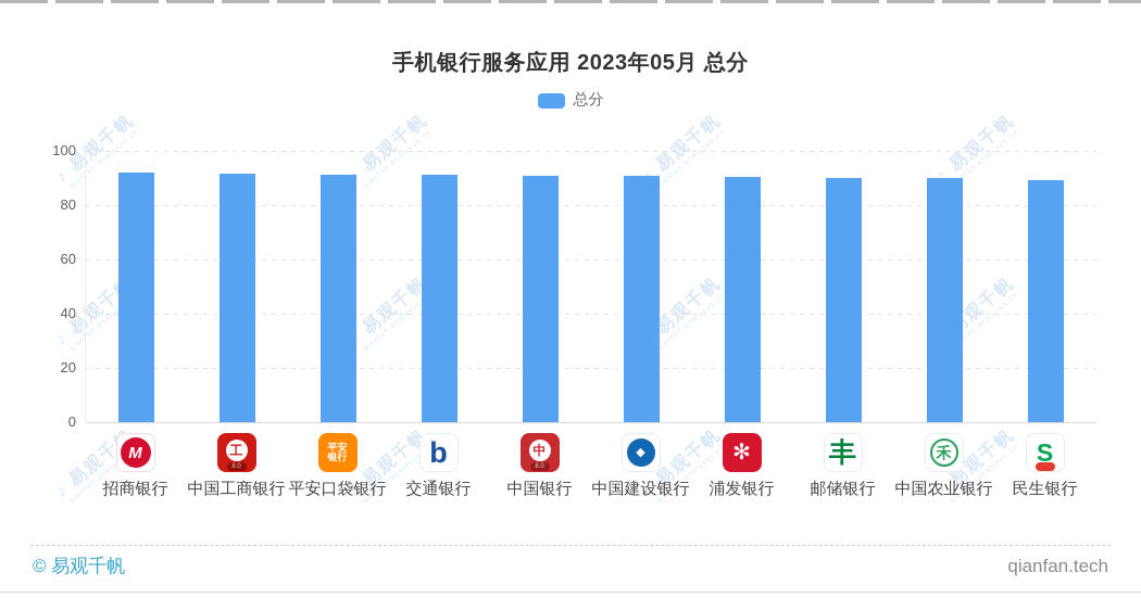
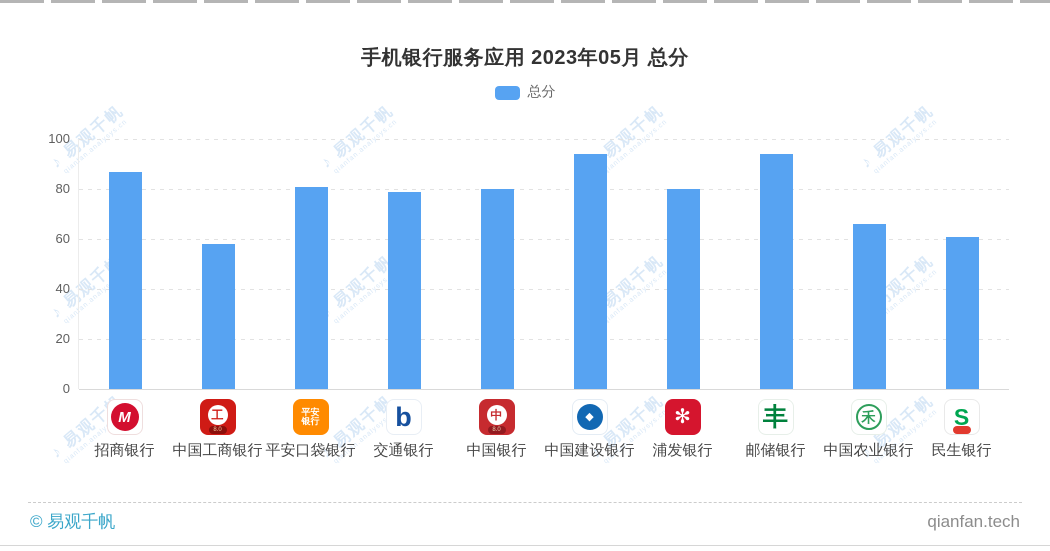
招商银行: 92 -> 87
中国工商银行: 92 -> 58
平安口袋银行: 91 -> 81
交通银行: 91 -> 79
中国银行: 91 -> 80
中国建设银行: 91 -> 94
浦发银行: 90 -> 80
邮储银行: 90 -> 94
中国农业银行: 90 -> 66
民生银行: 89 -> 61
